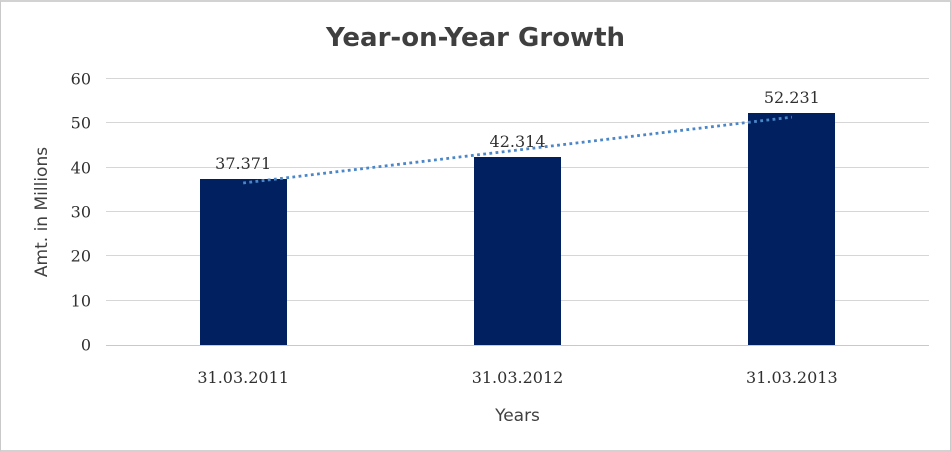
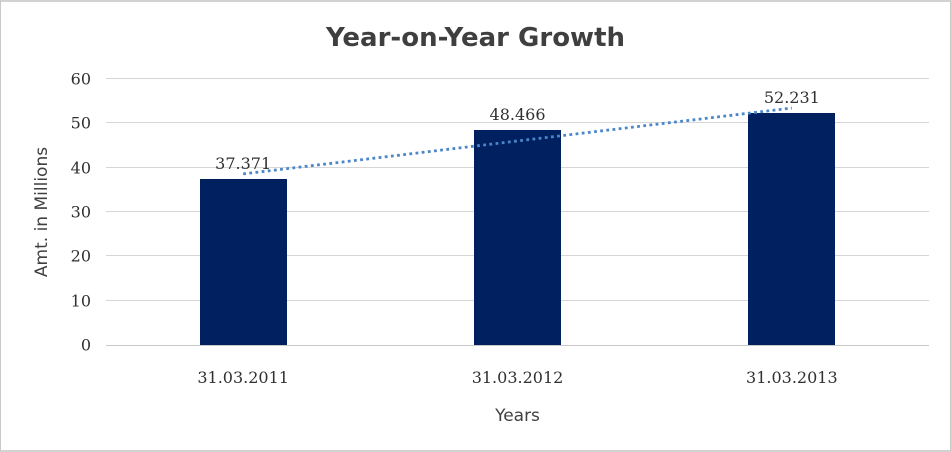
31.03.2012: 42.314 -> 48.466
